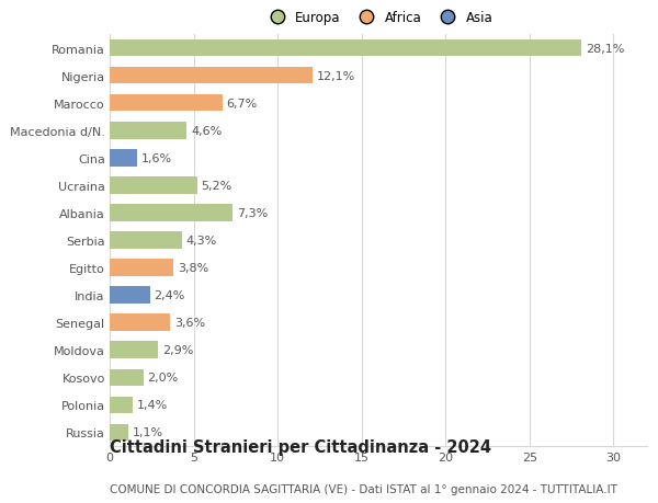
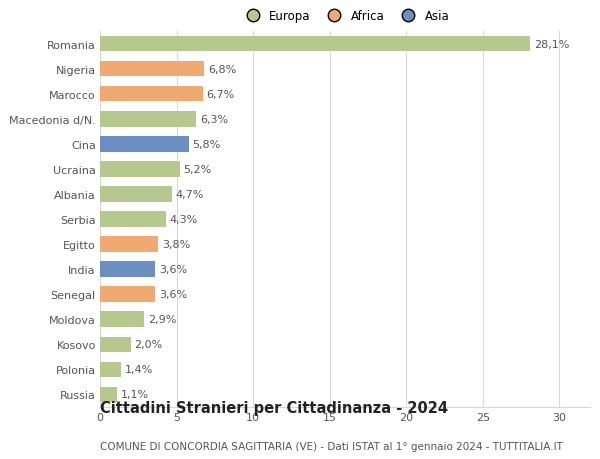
Nigeria: 12,1% -> 6,8%
Macedonia d/N.: 4,6% -> 6,3%
Cina: 1,6% -> 5,8%
Albania: 7,3% -> 4,7%
India: 2,4% -> 3,6%
